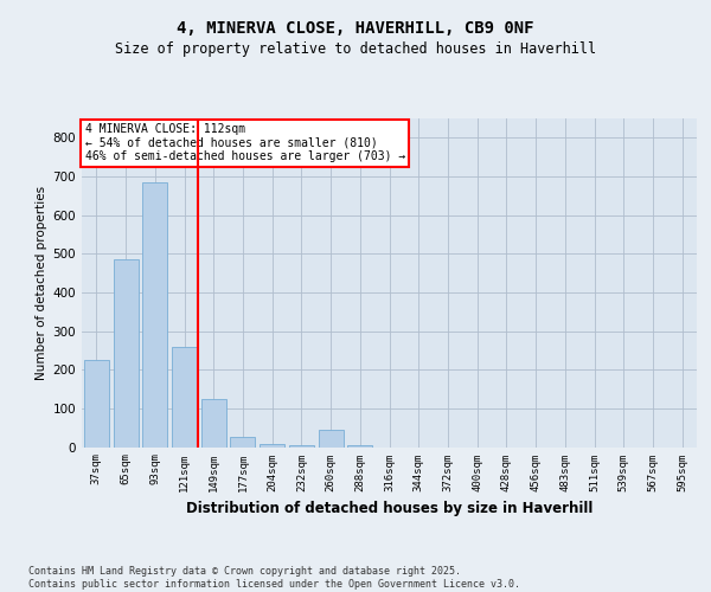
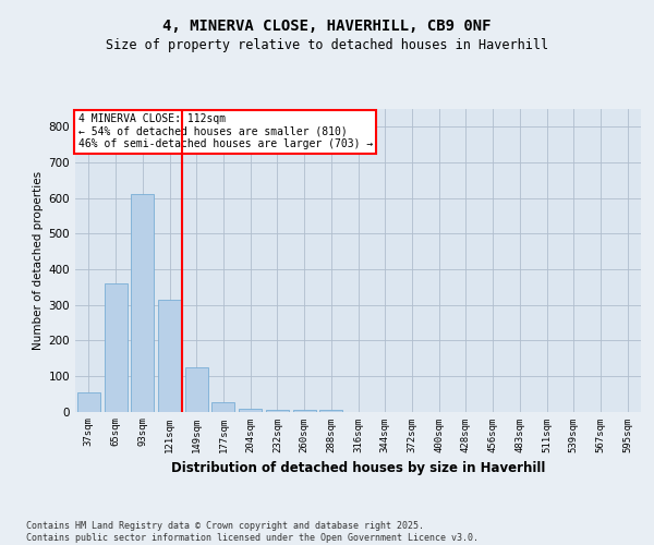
37sqm: 225 -> 55
65sqm: 485 -> 360
93sqm: 685 -> 610
121sqm: 260 -> 315
260sqm: 45 -> 5
